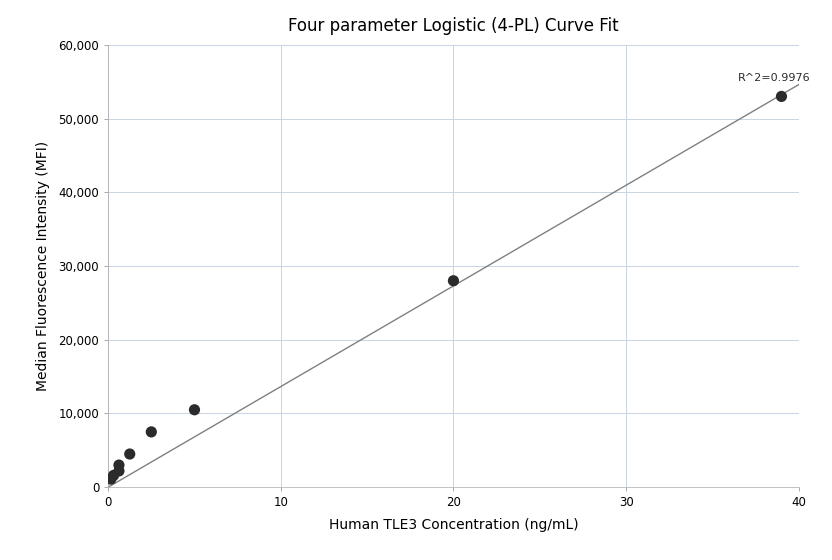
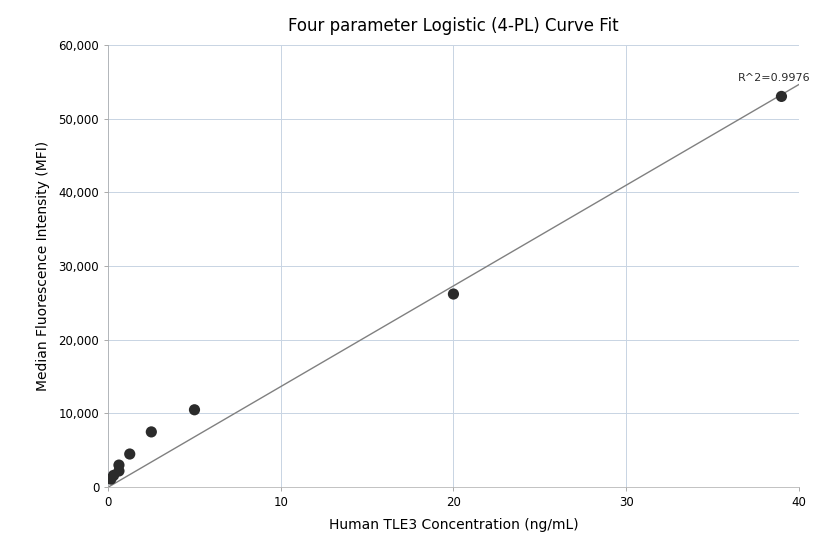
20: 28,000 -> 26,200
